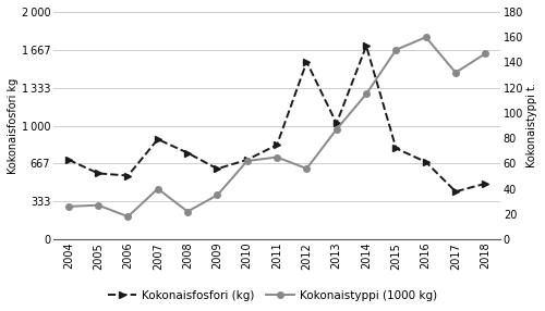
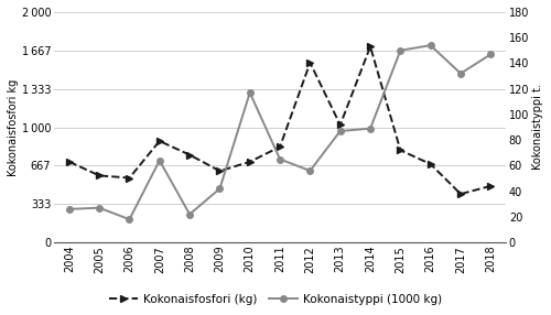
Kokonaistyppi (1000 kg)/2007: 40 -> 64
Kokonaistyppi (1000 kg)/2009: 35 -> 42
Kokonaistyppi (1000 kg)/2010: 62 -> 117
Kokonaistyppi (1000 kg)/2014: 115 -> 89
Kokonaistyppi (1000 kg)/2016: 160 -> 154
